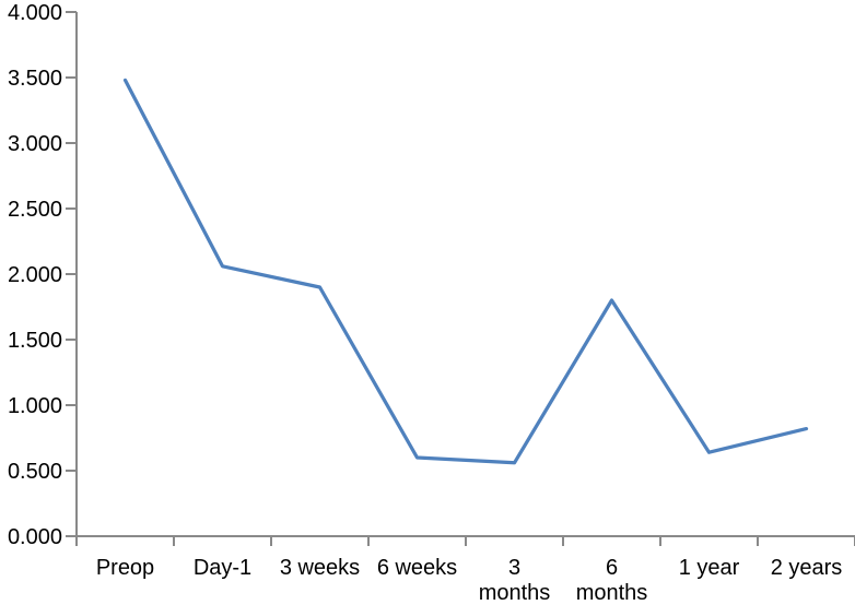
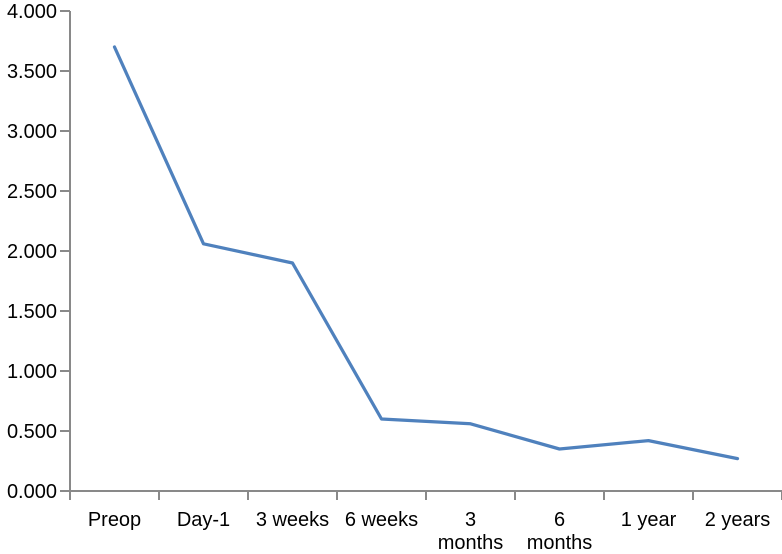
Preop: 3.48 -> 3.70
6 months: 1.80 -> 0.35
1 year: 0.64 -> 0.42
2 years: 0.82 -> 0.27
